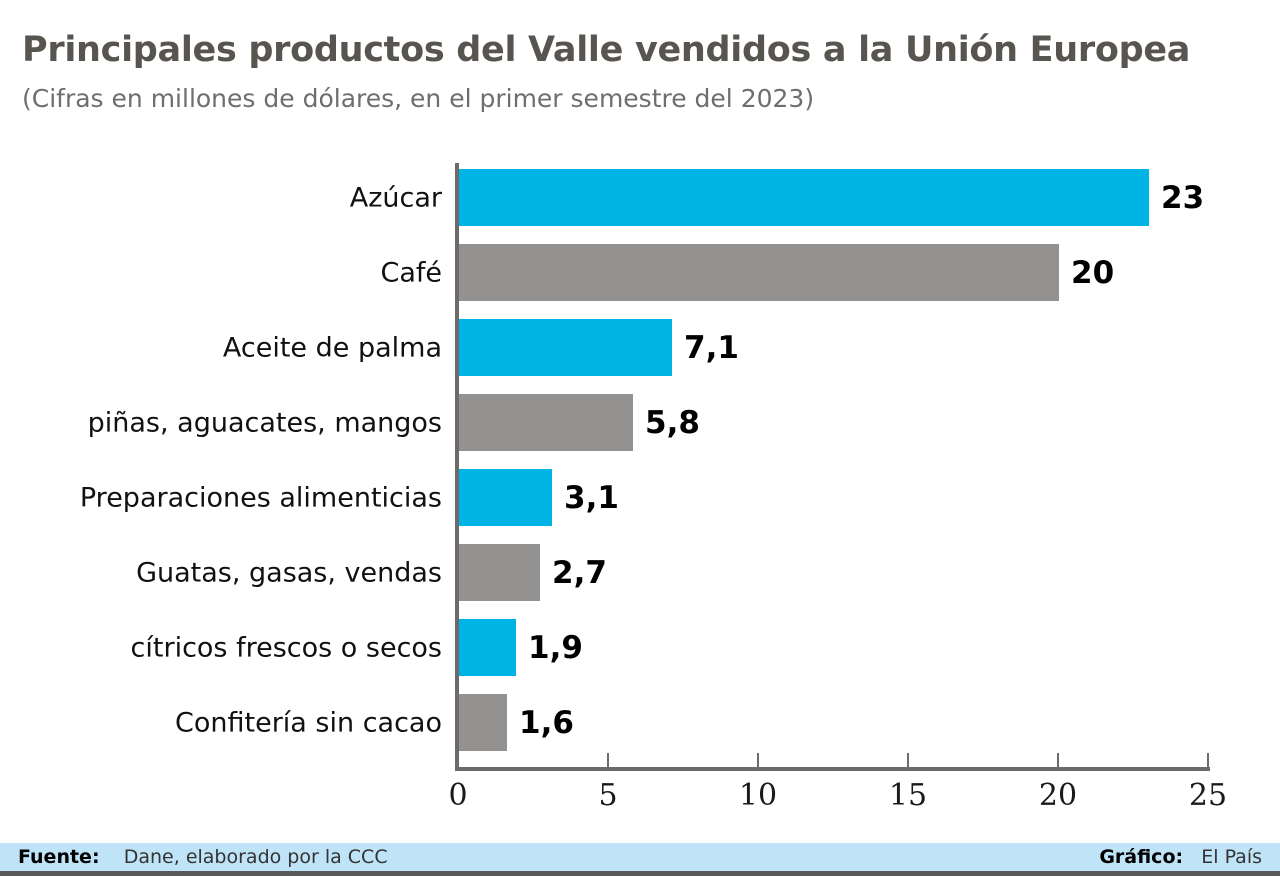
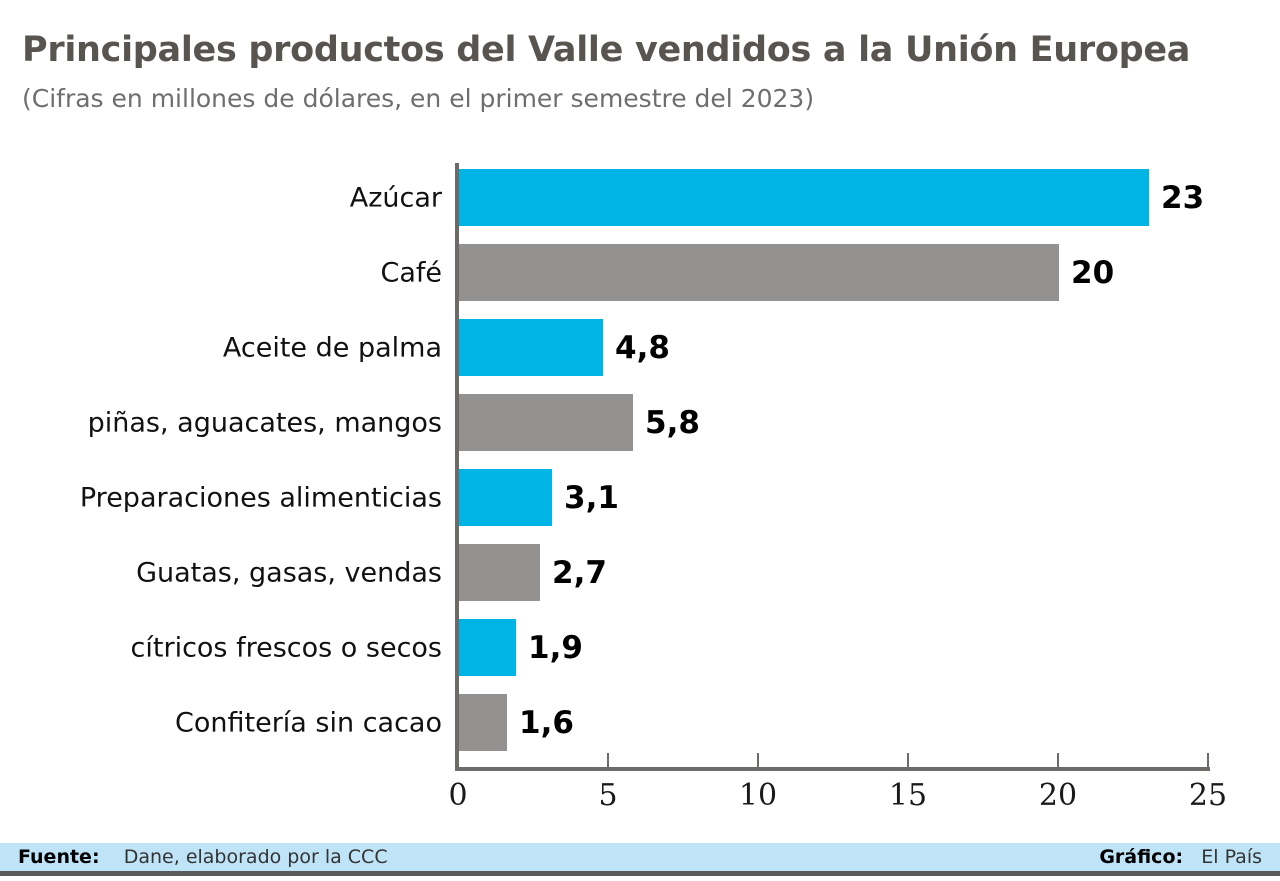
Aceite de palma: 7,1 -> 4,8
